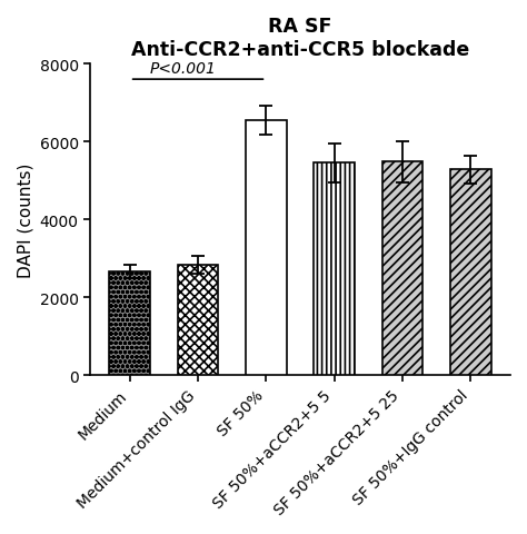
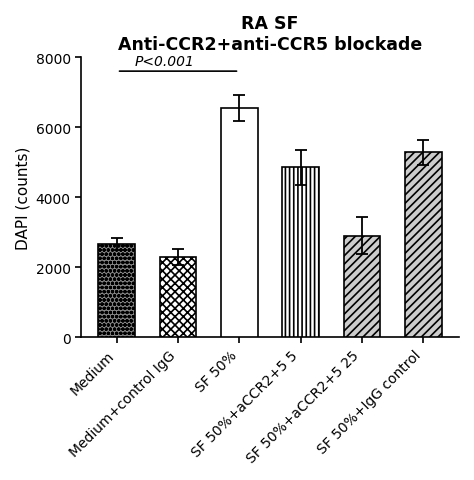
Medium+control IgG: 2830 -> 2300
SF 50%+aCCR2+5 5: 5450 -> 4850
SF 50%+aCCR2+5 25: 5480 -> 2900
